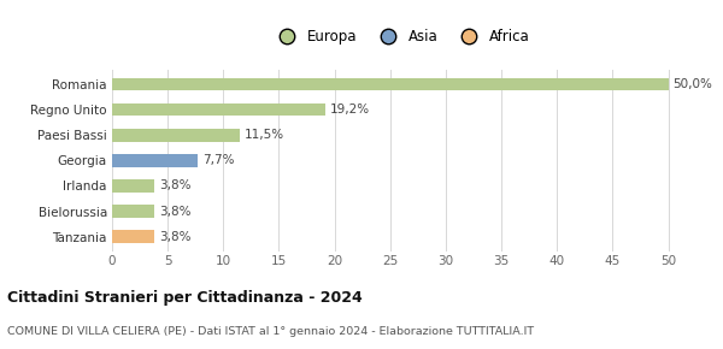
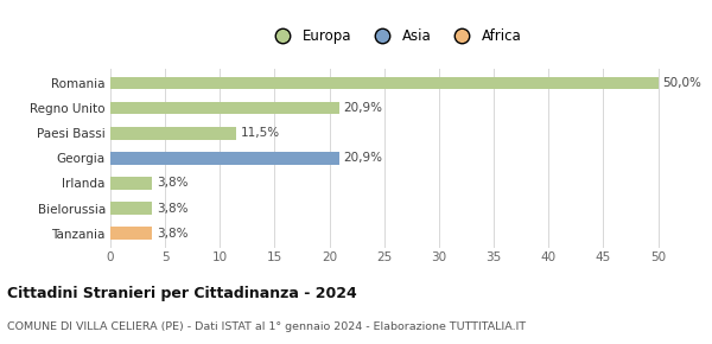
Regno Unito: 19,2% -> 20,9%
Georgia: 7,7% -> 20,9%
